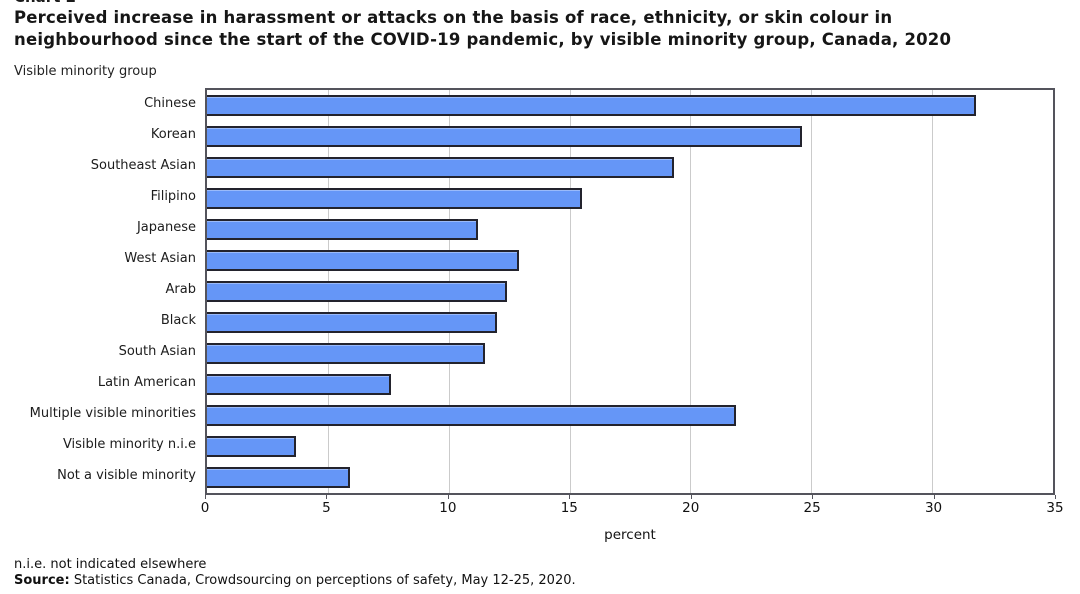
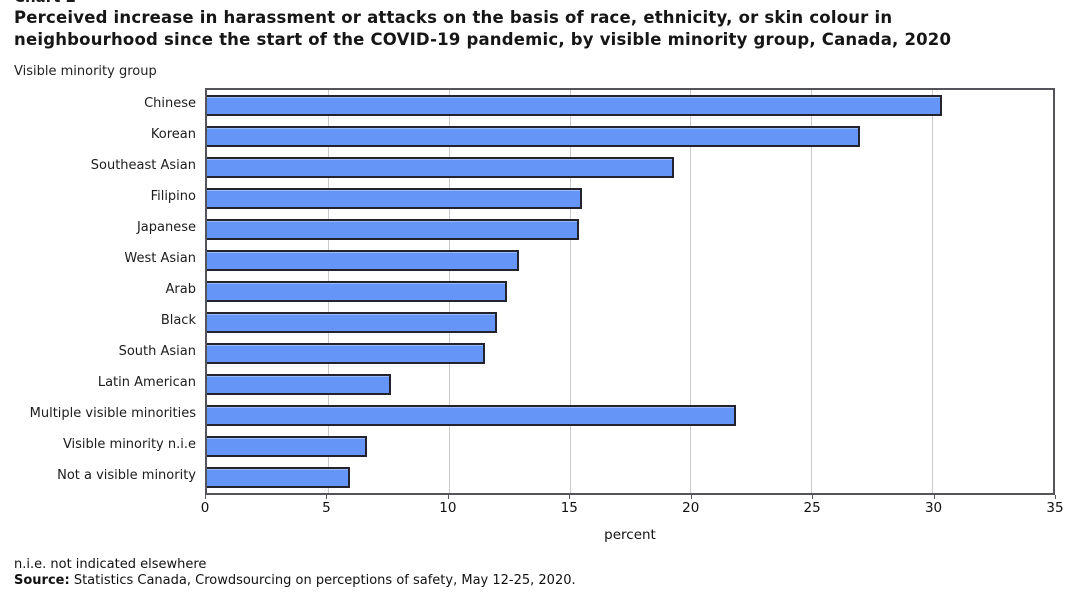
Chinese: 31.8 -> 30.4
Korean: 24.6 -> 27.0
Japanese: 11.2 -> 15.4
Visible minority n.i.e: 3.7 -> 6.6
